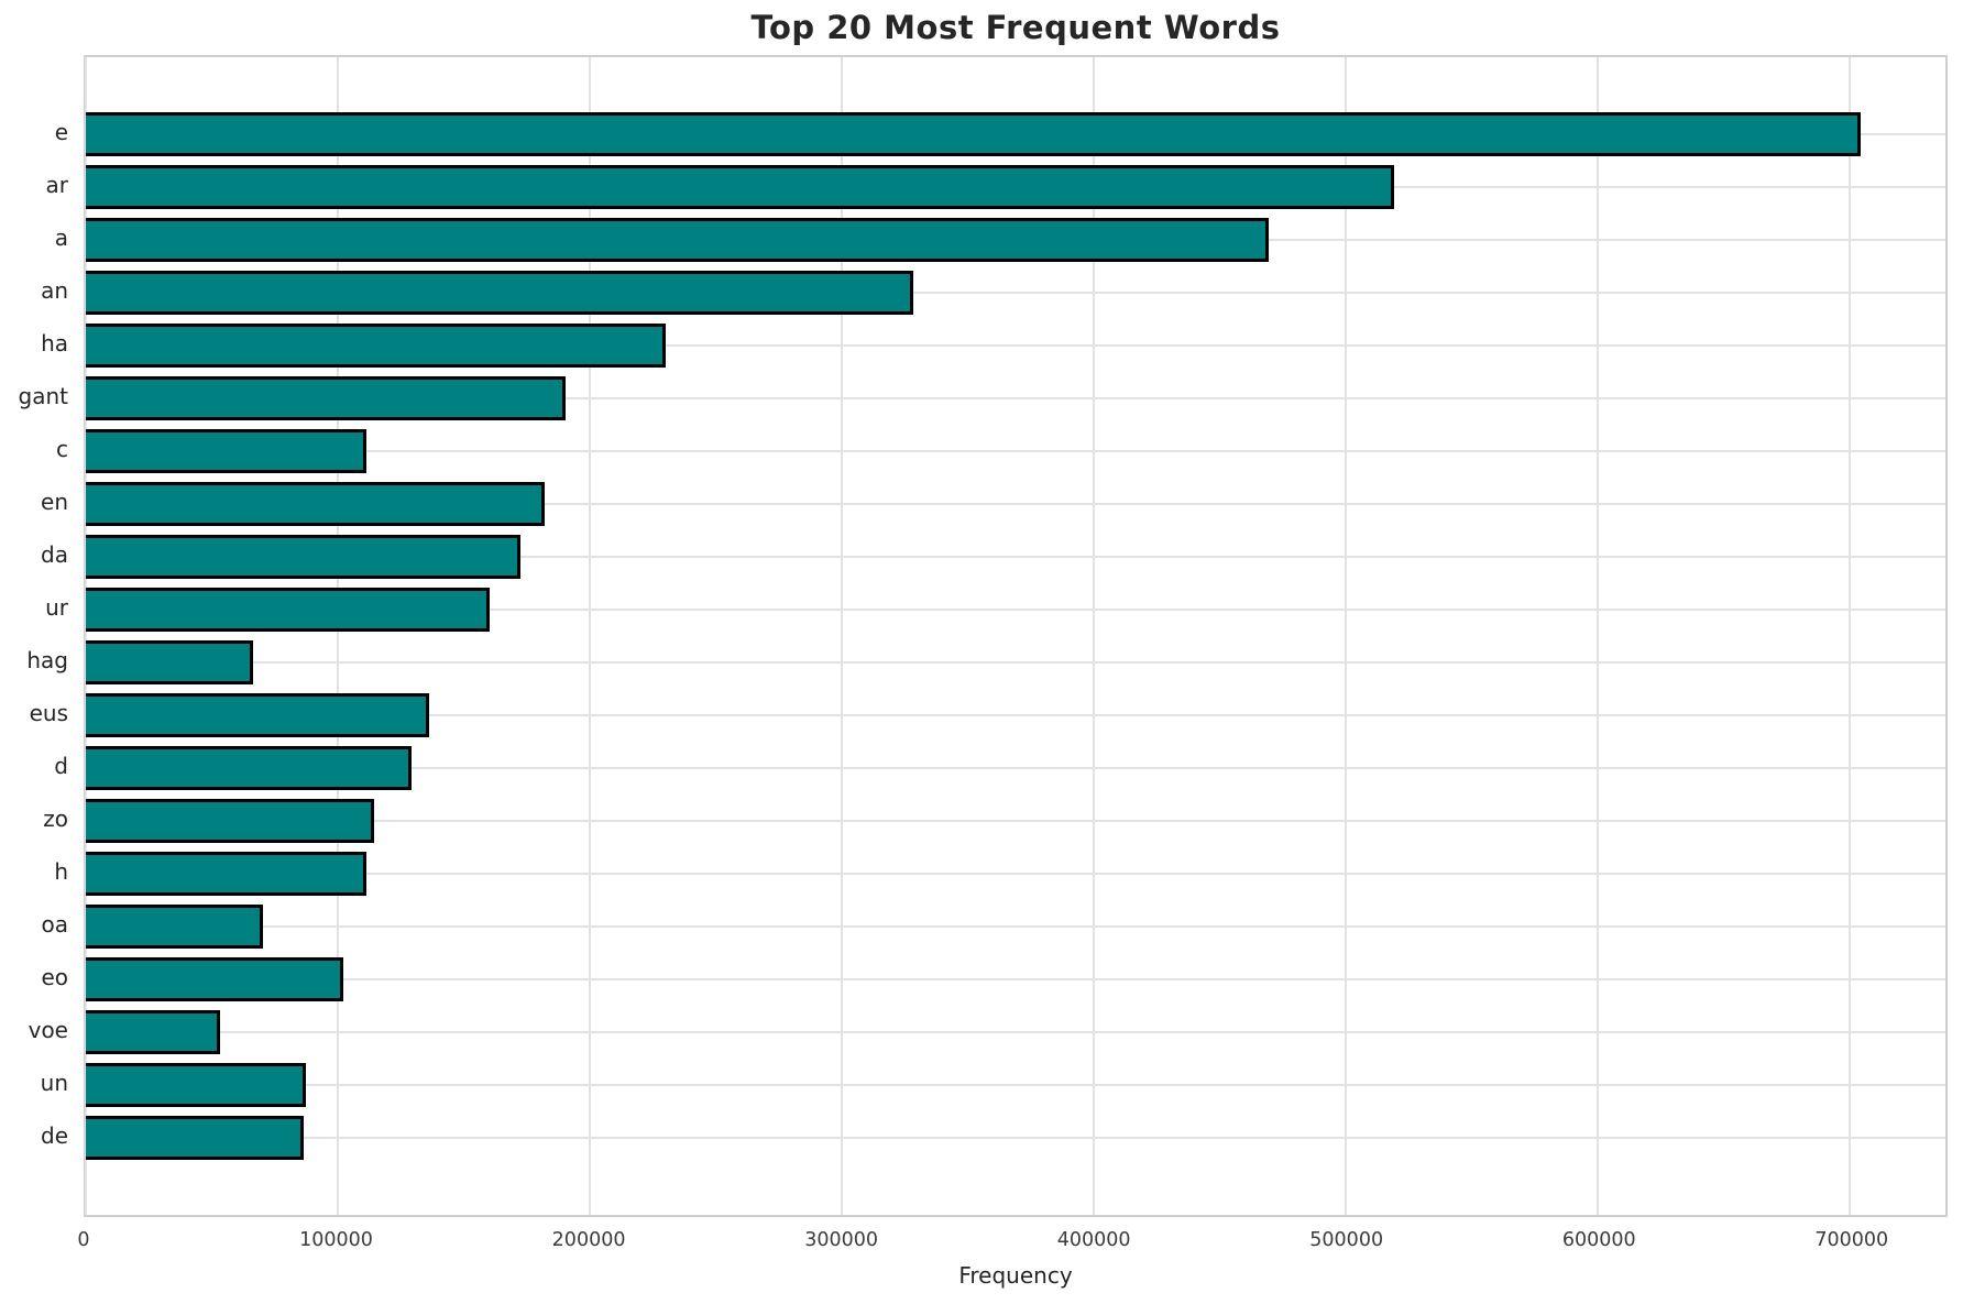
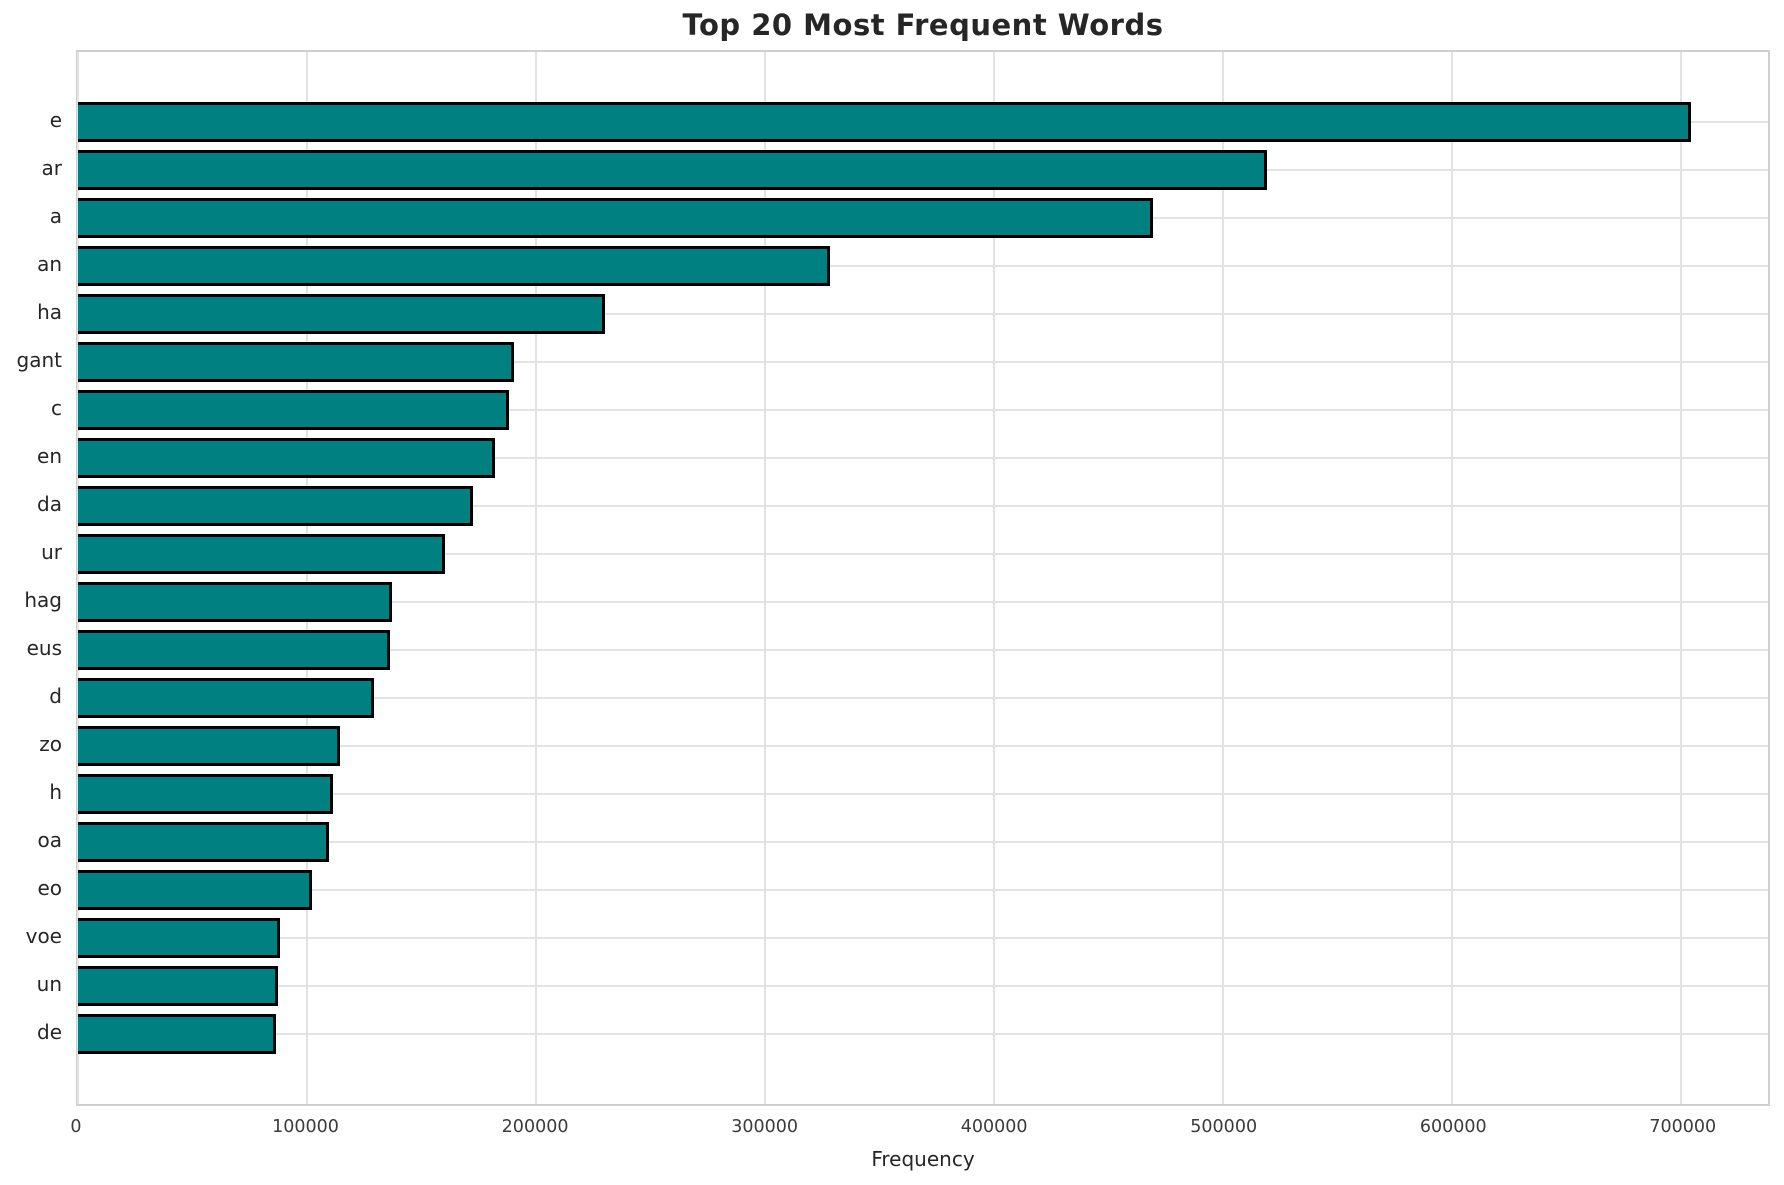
c: 110000 -> 187000
hag: 65000 -> 136000
oa: 69000 -> 108000
voe: 52000 -> 87000
